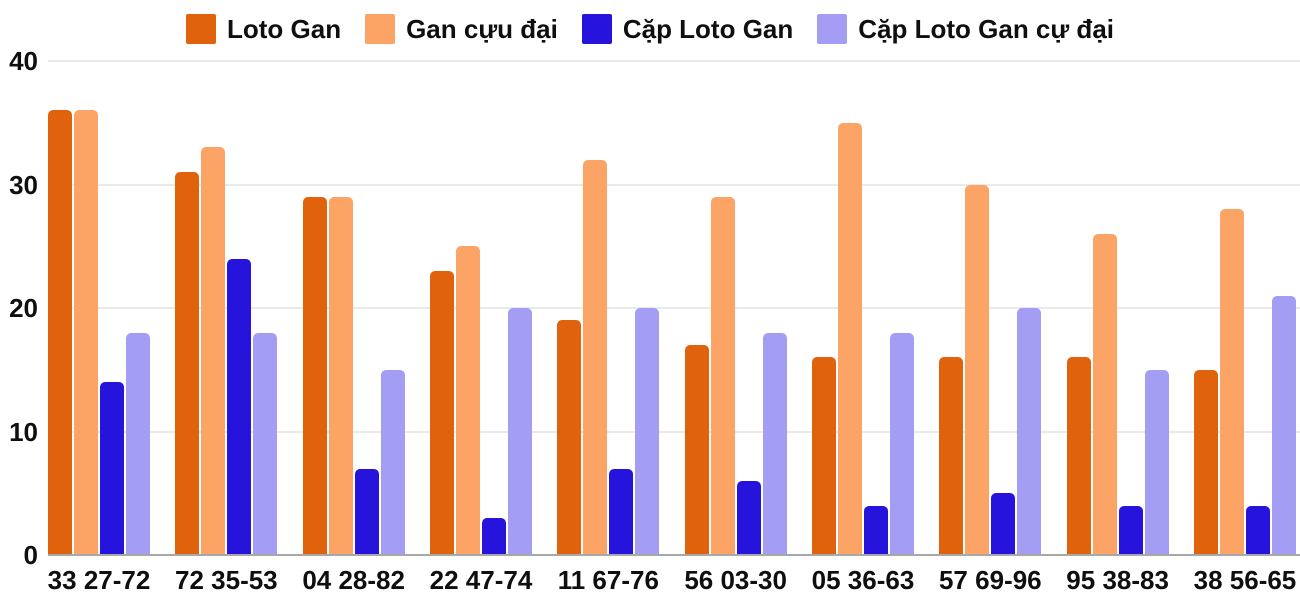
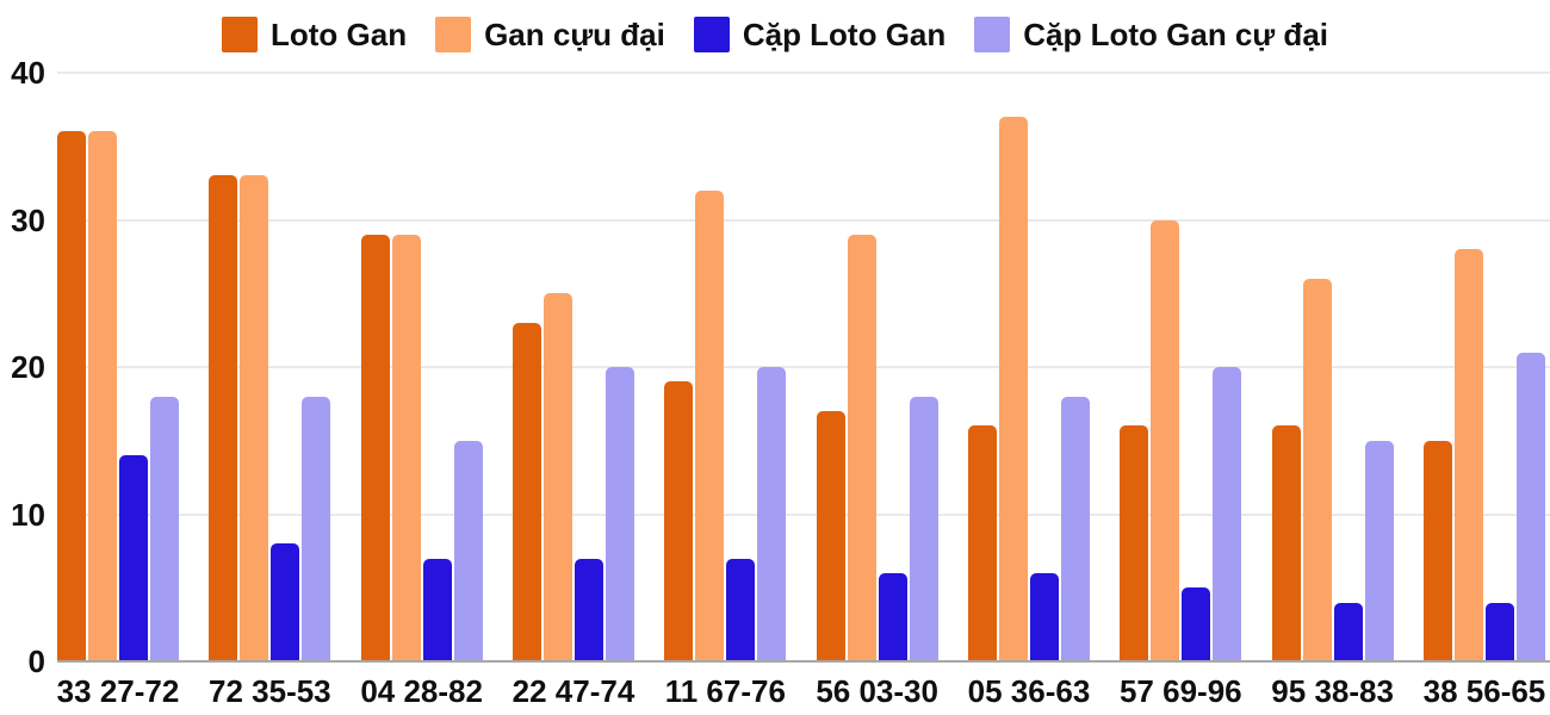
Loto Gan/72 35-53: 31 -> 33
Cặp Loto Gan/72 35-53: 24 -> 8
Cặp Loto Gan/22 47-74: 3 -> 7
Gan cựu đại/05 36-63: 35 -> 37
Cặp Loto Gan/05 36-63: 4 -> 6
